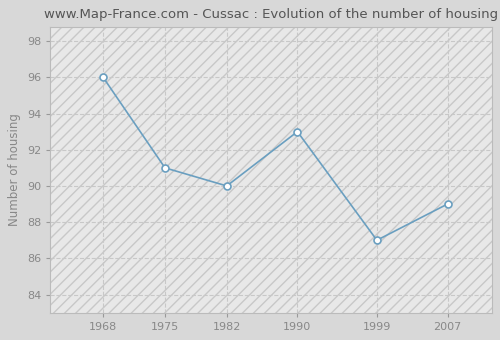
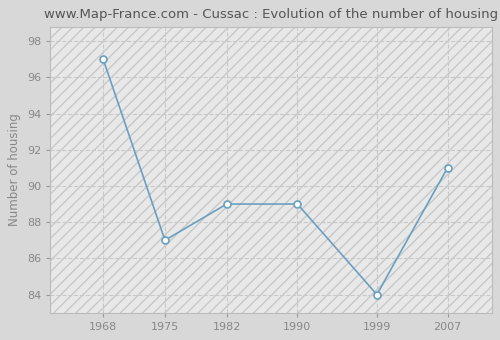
1968: 96 -> 97
1975: 91 -> 87
1982: 90 -> 89
1990: 93 -> 89
1999: 87 -> 84
2007: 89 -> 91
